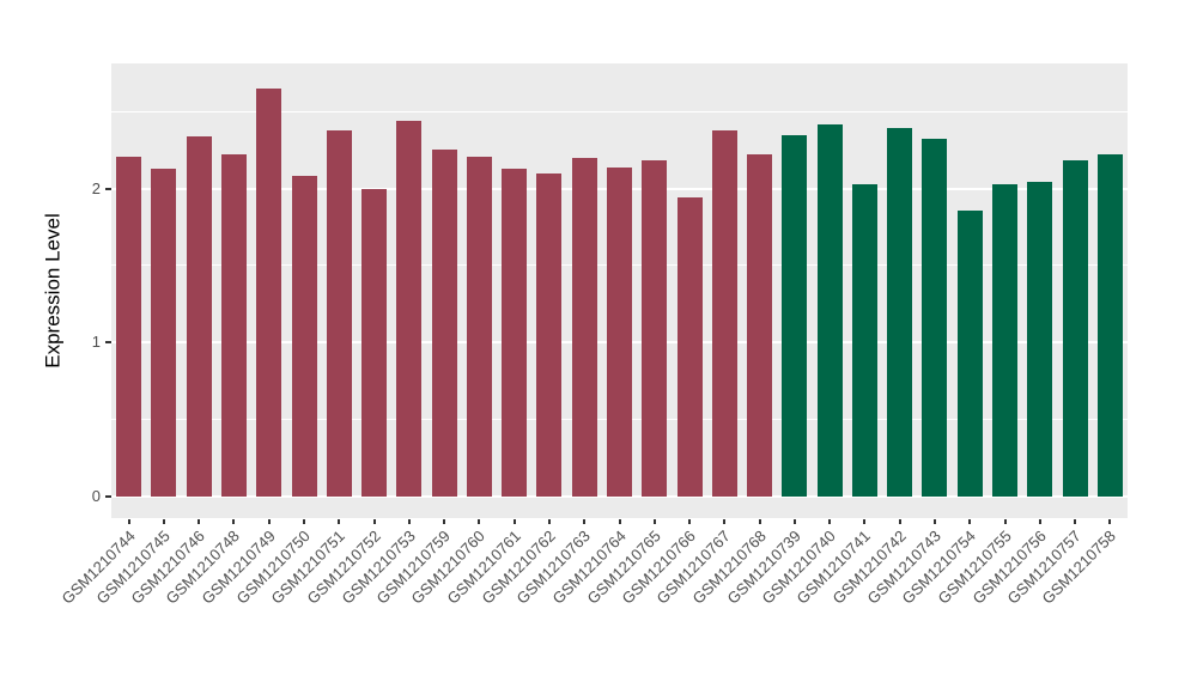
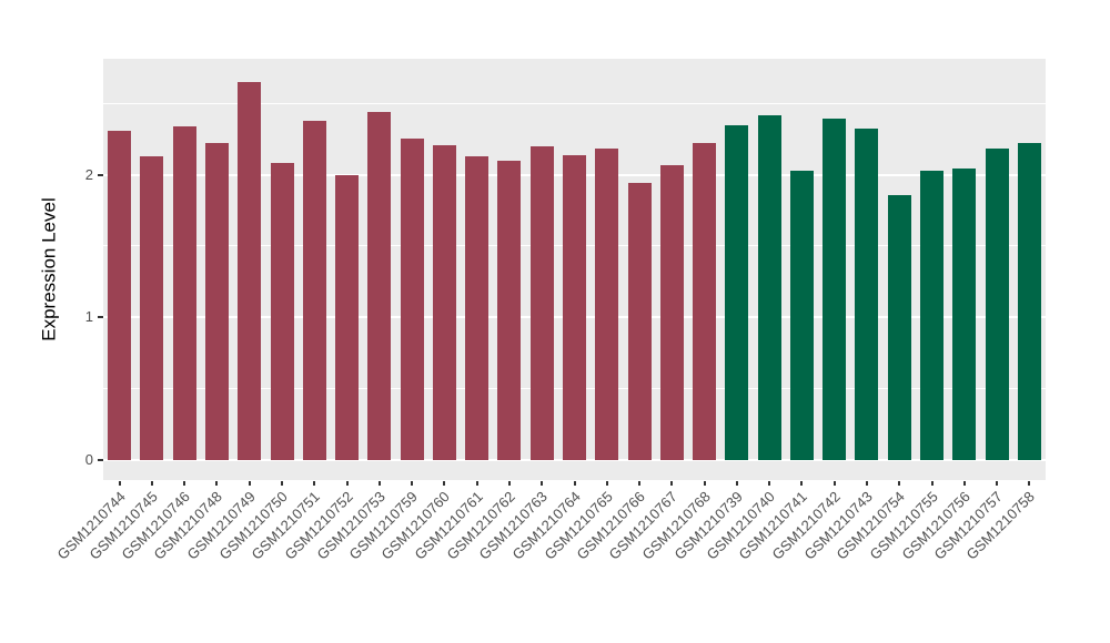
GSM1210744: 2.21 -> 2.31
GSM1210767: 2.38 -> 2.07
